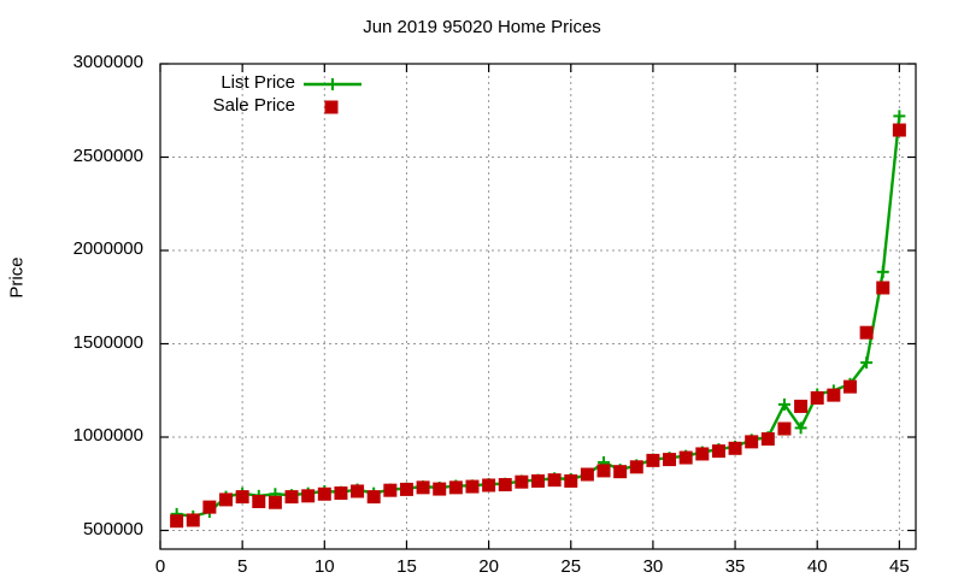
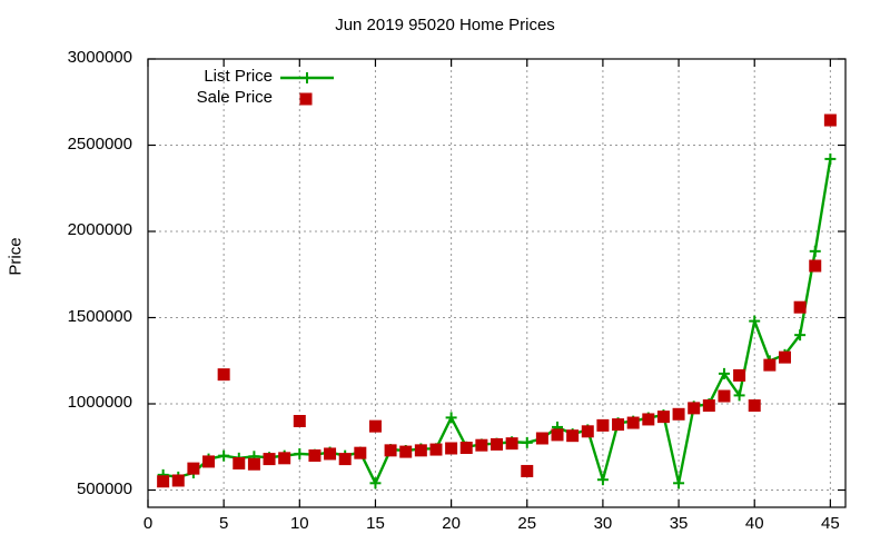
Sale Price/5: 680000 -> 1170000
Sale Price/10: 700000 -> 900000
List Price/15: 720000 -> 540000
Sale Price/15: 720000 -> 870000
List Price/20: 750000 -> 920000
Sale Price/25: 760000 -> 610000
List Price/30: 880000 -> 560000
List Price/35: 950000 -> 540000
List Price/40: 1230000 -> 1480000
Sale Price/40: 1210000 -> 990000
List Price/45: 2720000 -> 2420000
